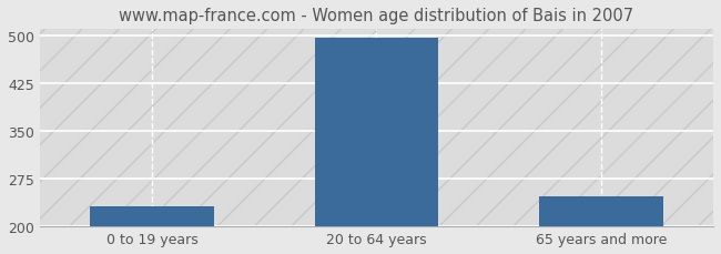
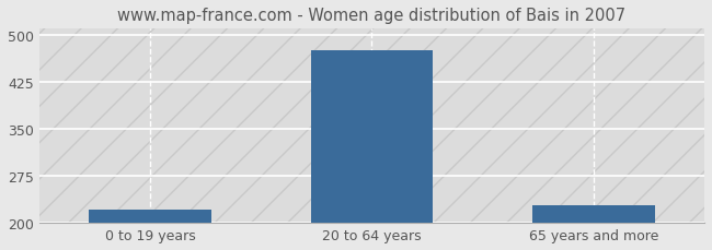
0 to 19 years: 232 -> 222
20 to 64 years: 496 -> 476
65 years and more: 248 -> 228
